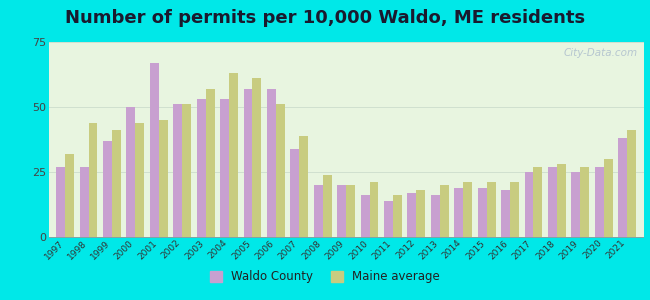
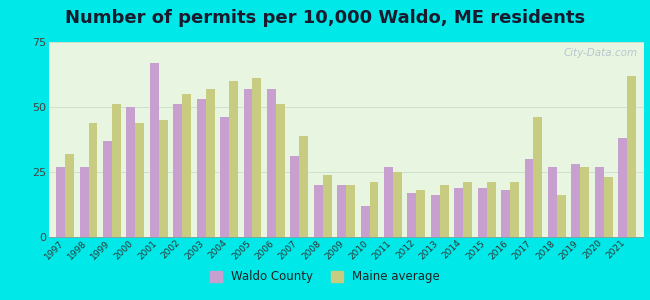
Maine average/1999: 41 -> 51
Maine average/2002: 51 -> 55
Waldo County/2004: 53 -> 46
Maine average/2004: 63 -> 60
Waldo County/2007: 34 -> 31
Waldo County/2010: 16 -> 12
Waldo County/2011: 14 -> 27
Maine average/2011: 16 -> 25
Waldo County/2017: 25 -> 30
Maine average/2017: 27 -> 46
Maine average/2018: 28 -> 16
Waldo County/2019: 25 -> 28
Maine average/2020: 30 -> 23
Maine average/2021: 41 -> 62
